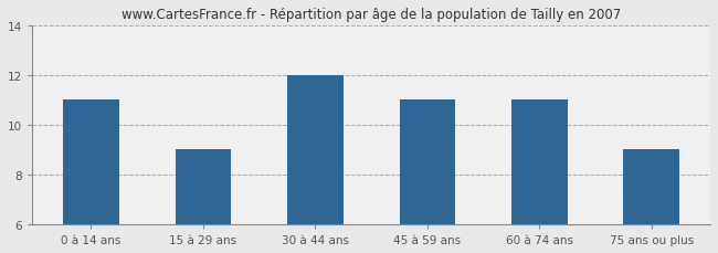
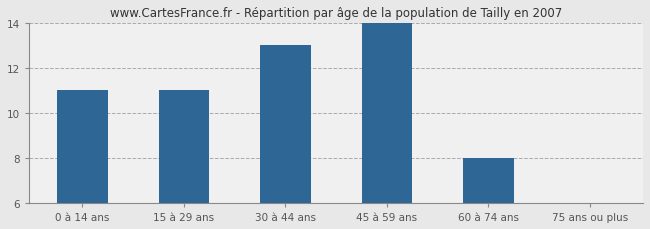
15 à 29 ans: 9 -> 11
30 à 44 ans: 12 -> 13
45 à 59 ans: 11 -> 14
60 à 74 ans: 11 -> 8
75 ans ou plus: 9 -> 6
